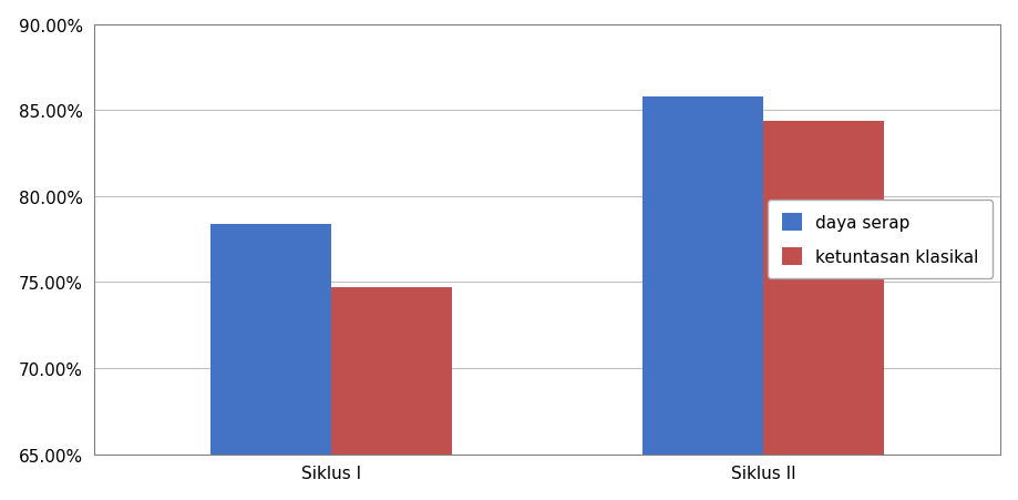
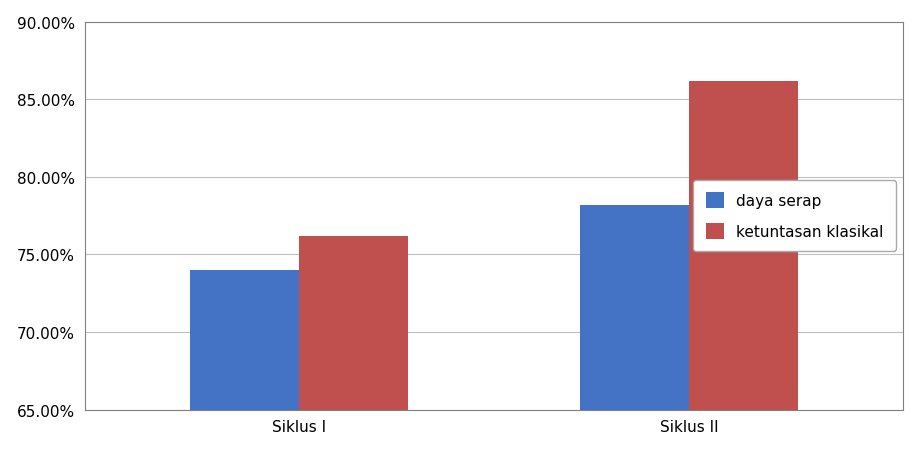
daya serap/Siklus I: 78.4% -> 74.0%
ketuntasan klasikal/Siklus I: 74.7% -> 76.2%
daya serap/Siklus II: 85.8% -> 78.2%
ketuntasan klasikal/Siklus II: 84.4% -> 86.2%
